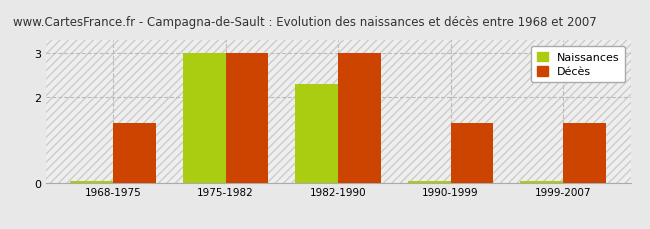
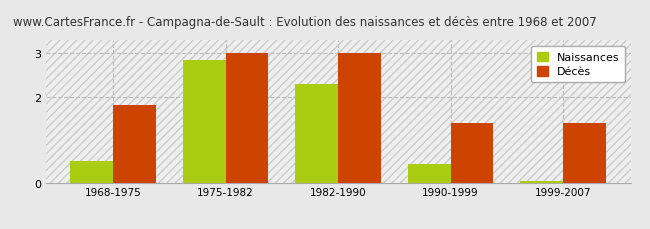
Naissances/1968-1975: 0.04 -> 0.50
Décès/1968-1975: 1.4 -> 1.8
Naissances/1975-1982: 3.00 -> 2.85
Naissances/1990-1999: 0.04 -> 0.45
